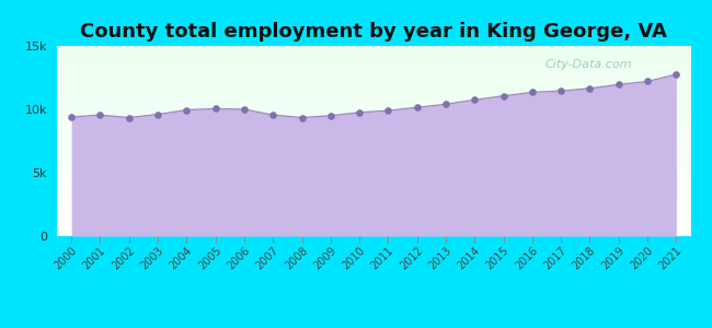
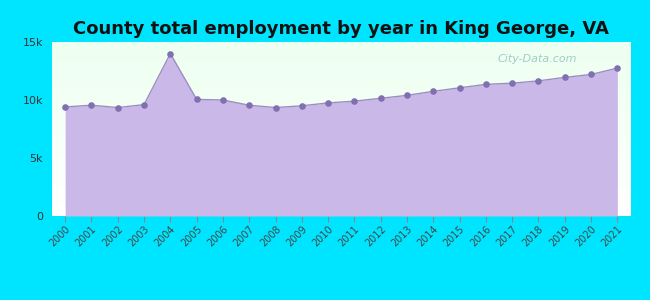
2004: 10.0k -> 14.0k
